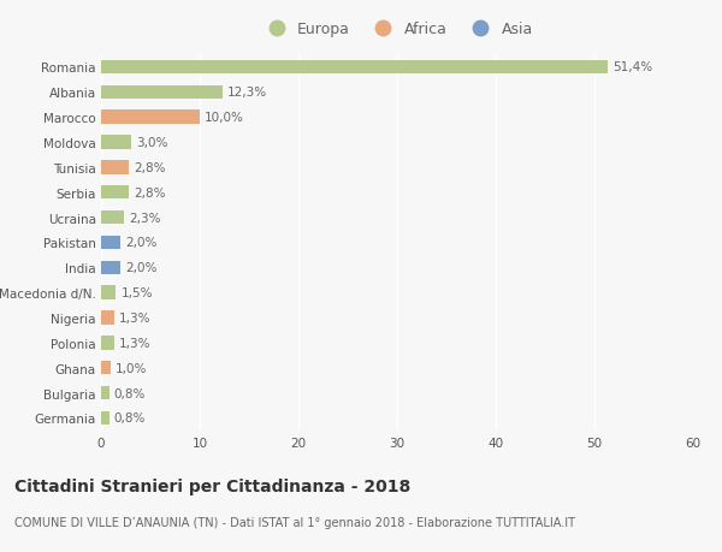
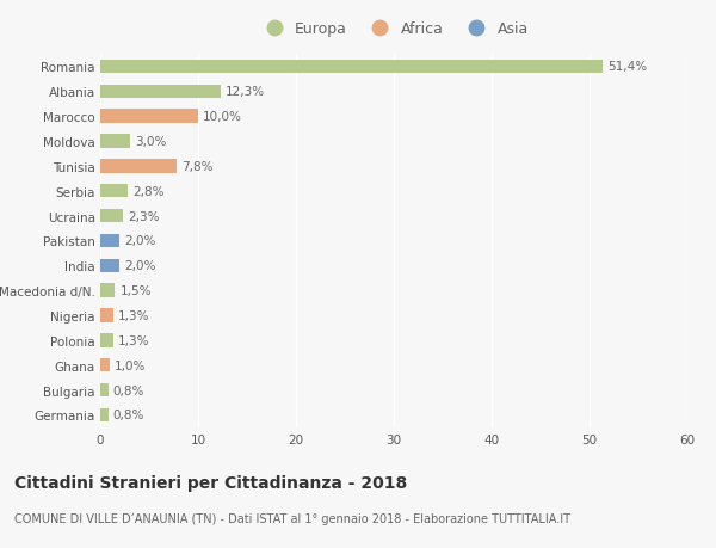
Tunisia: 2,8% -> 7,8%
